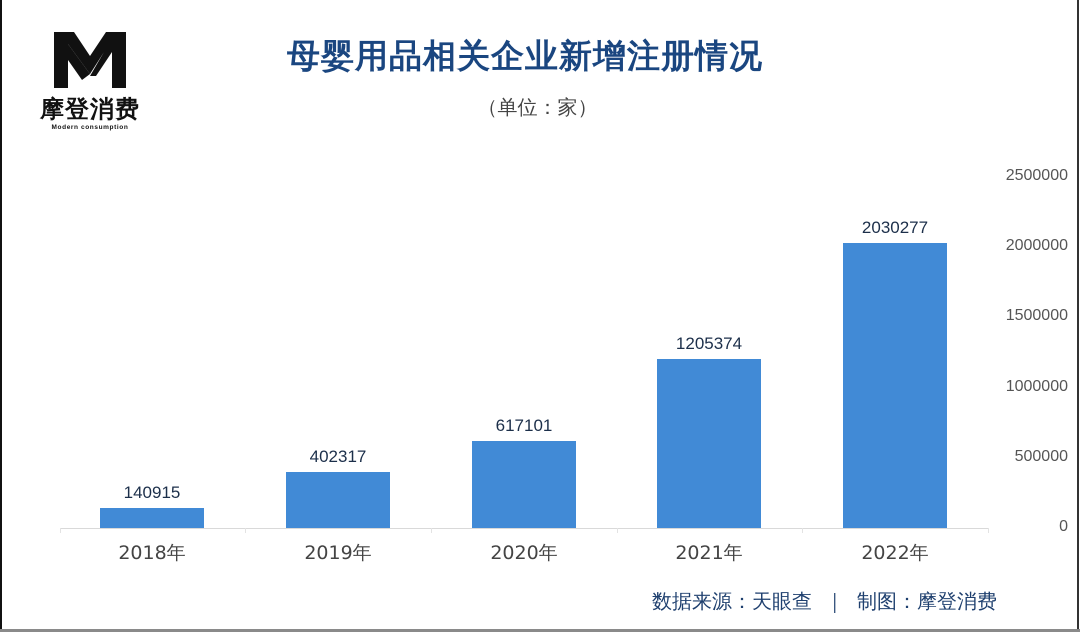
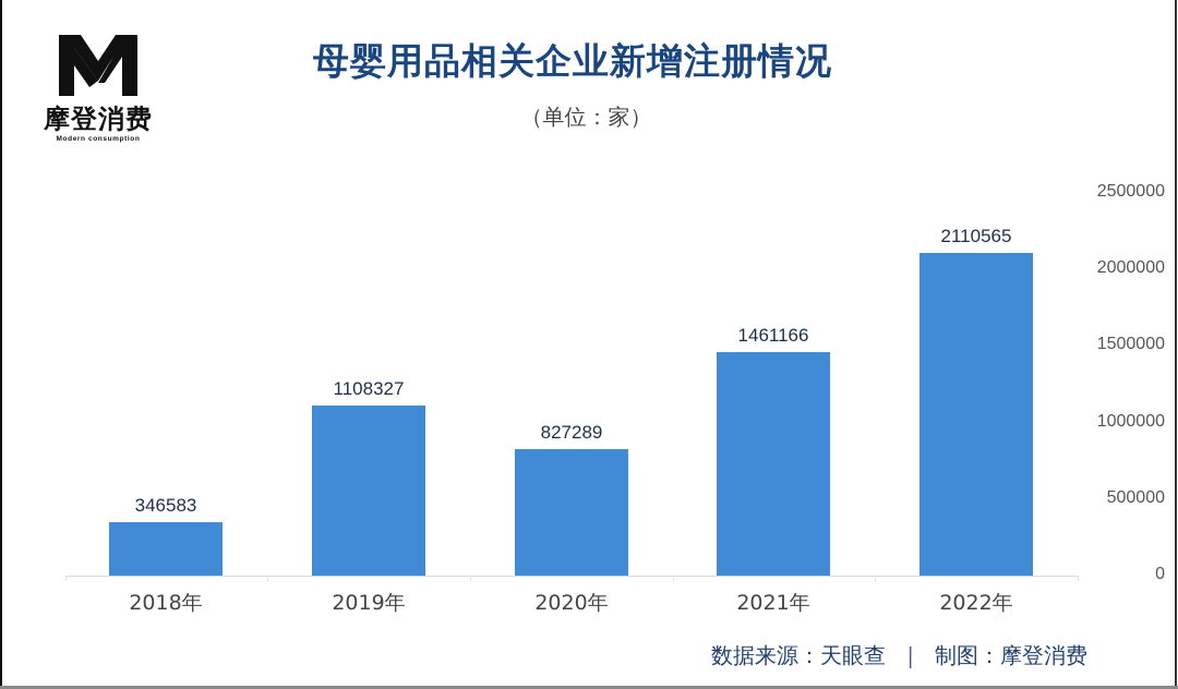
2018年: 140915 -> 346583
2019年: 402317 -> 1108327
2020年: 617101 -> 827289
2021年: 1205374 -> 1461166
2022年: 2030277 -> 2110565
